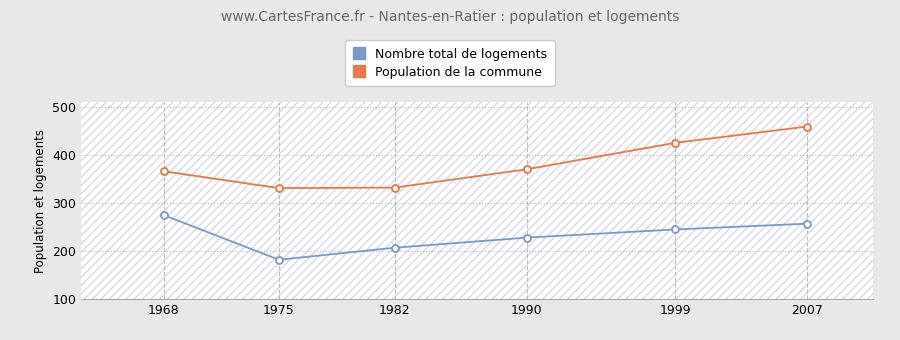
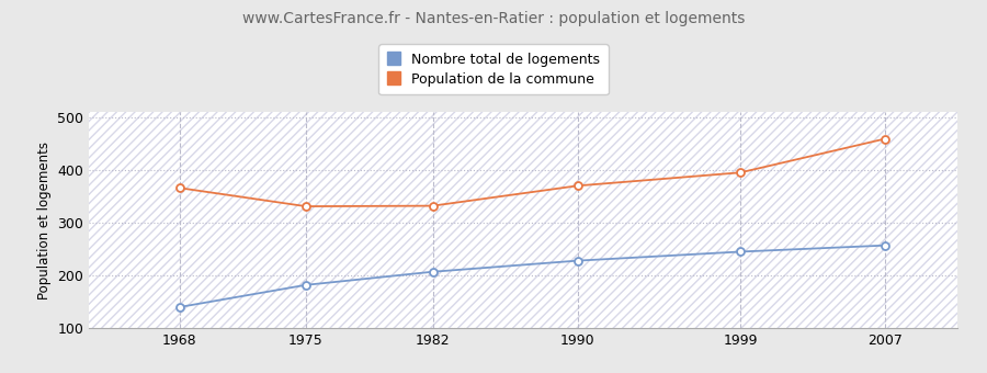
Nombre total de logements/1968: 275 -> 140
Population de la commune/1999: 425 -> 395
